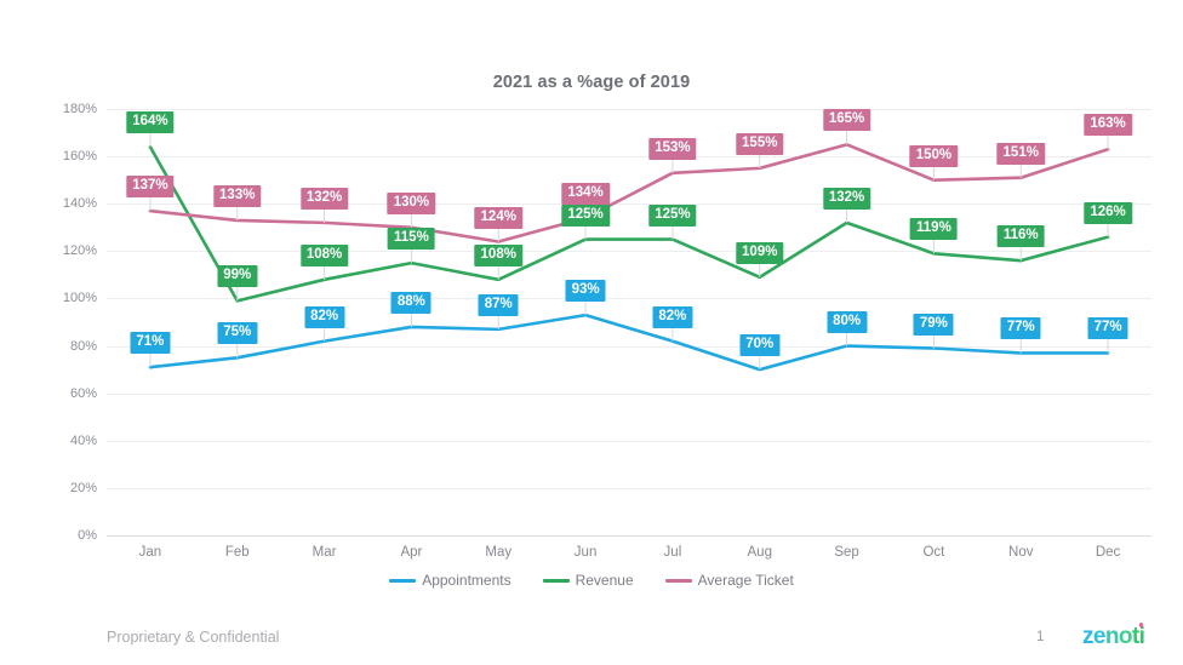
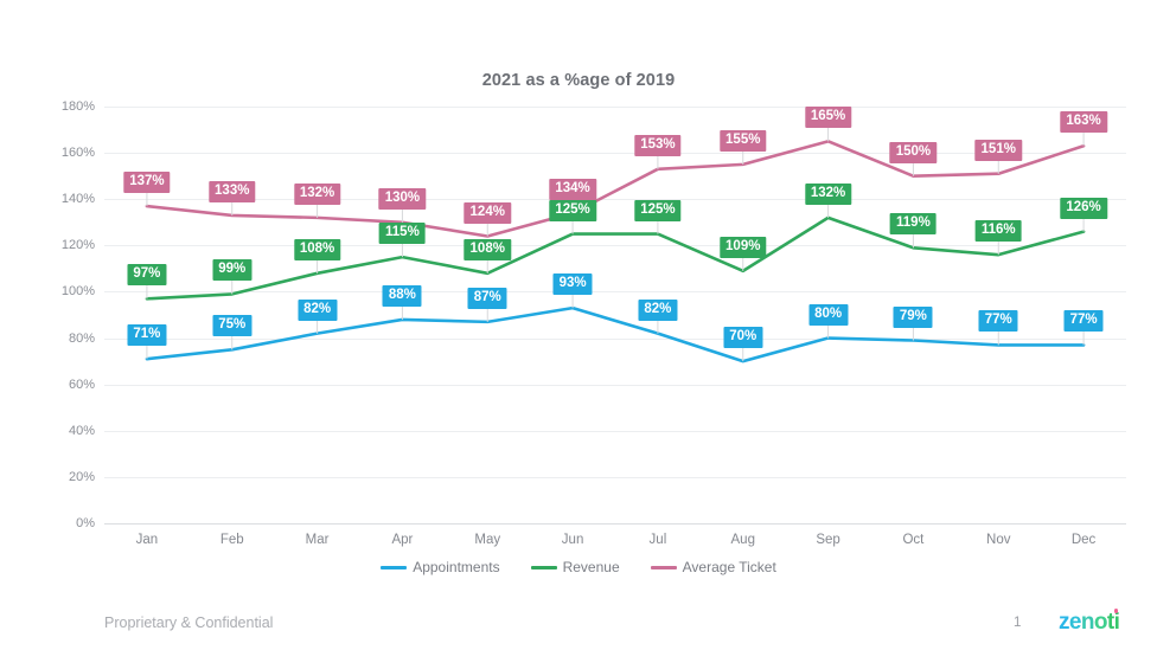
Revenue/Jan: 164% -> 97%
